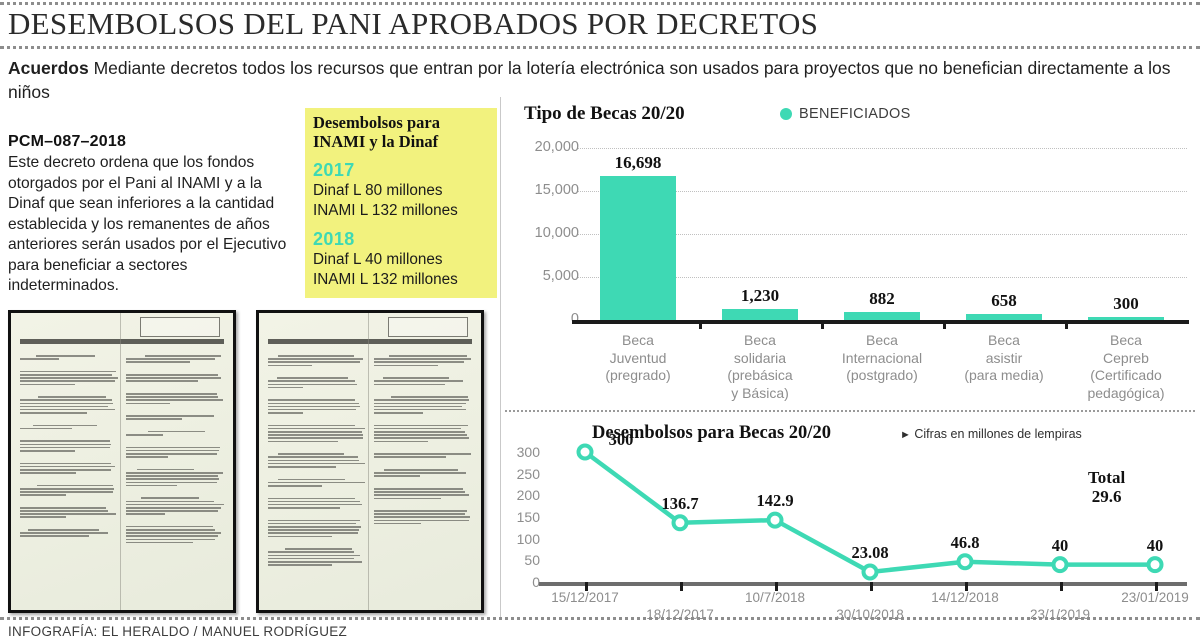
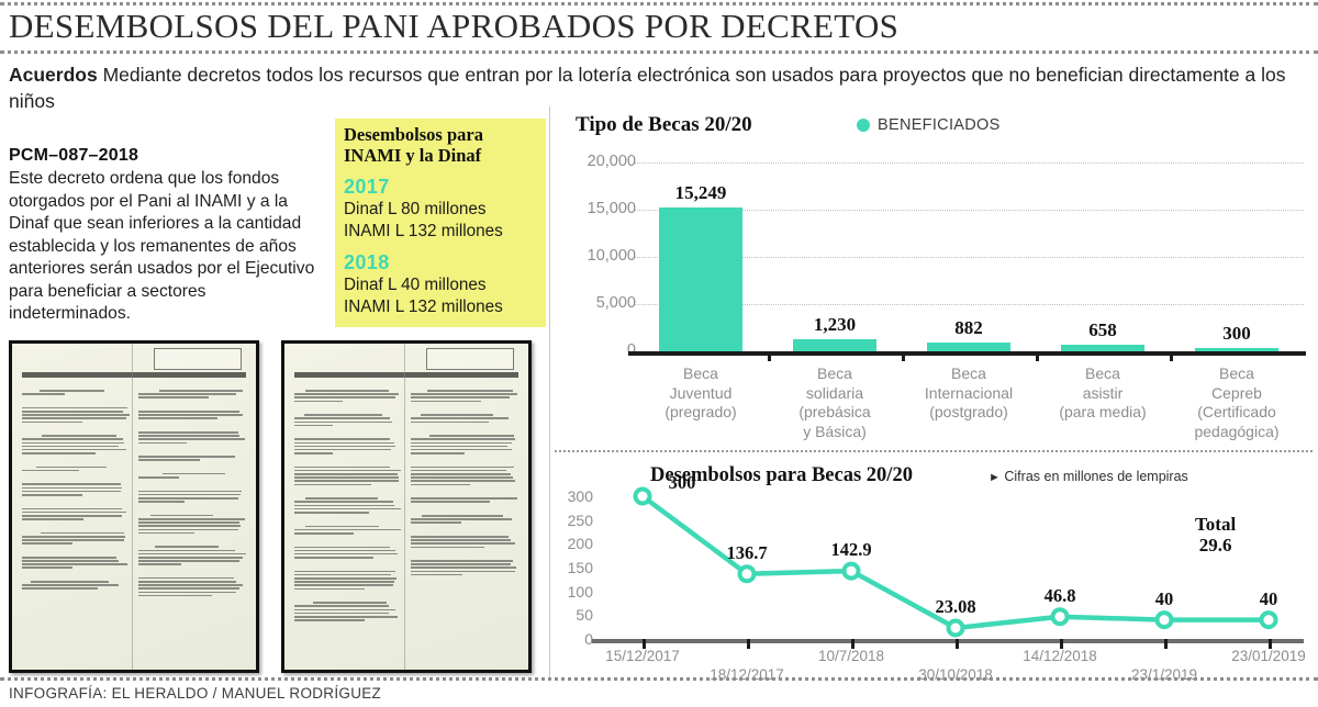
Tipo de Becas 20/20/Beca Juventud (pregrado): 16,698 -> 15,249
